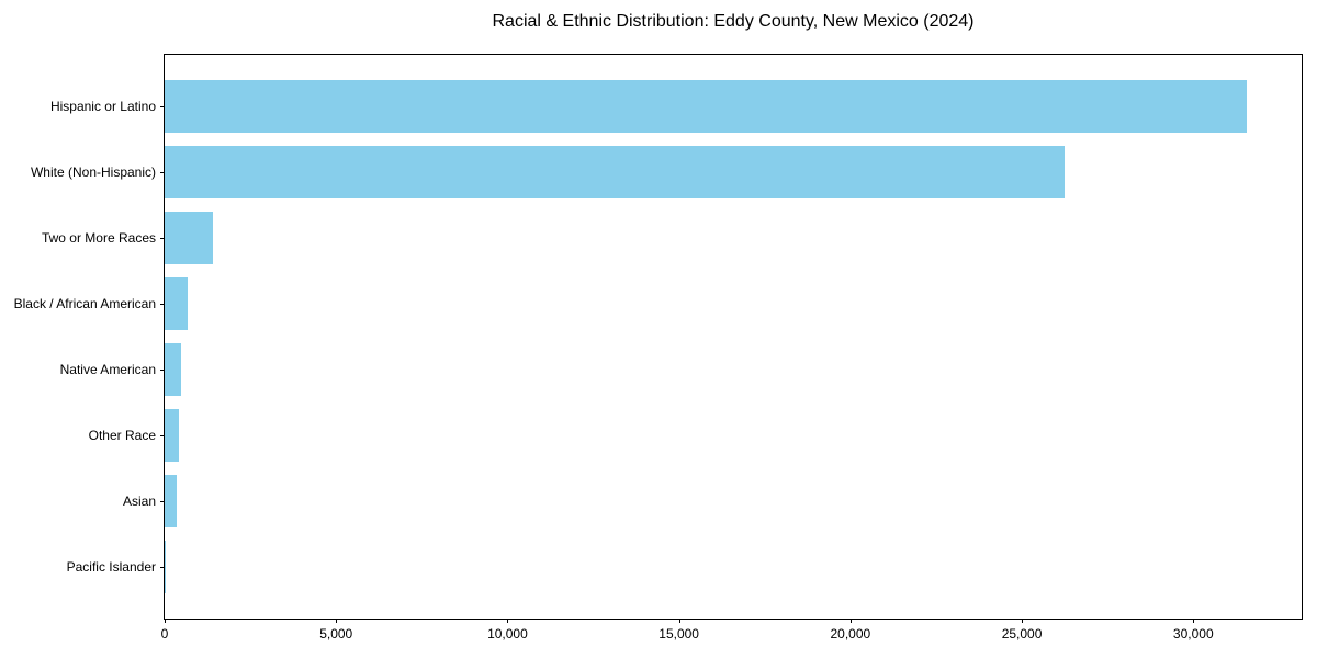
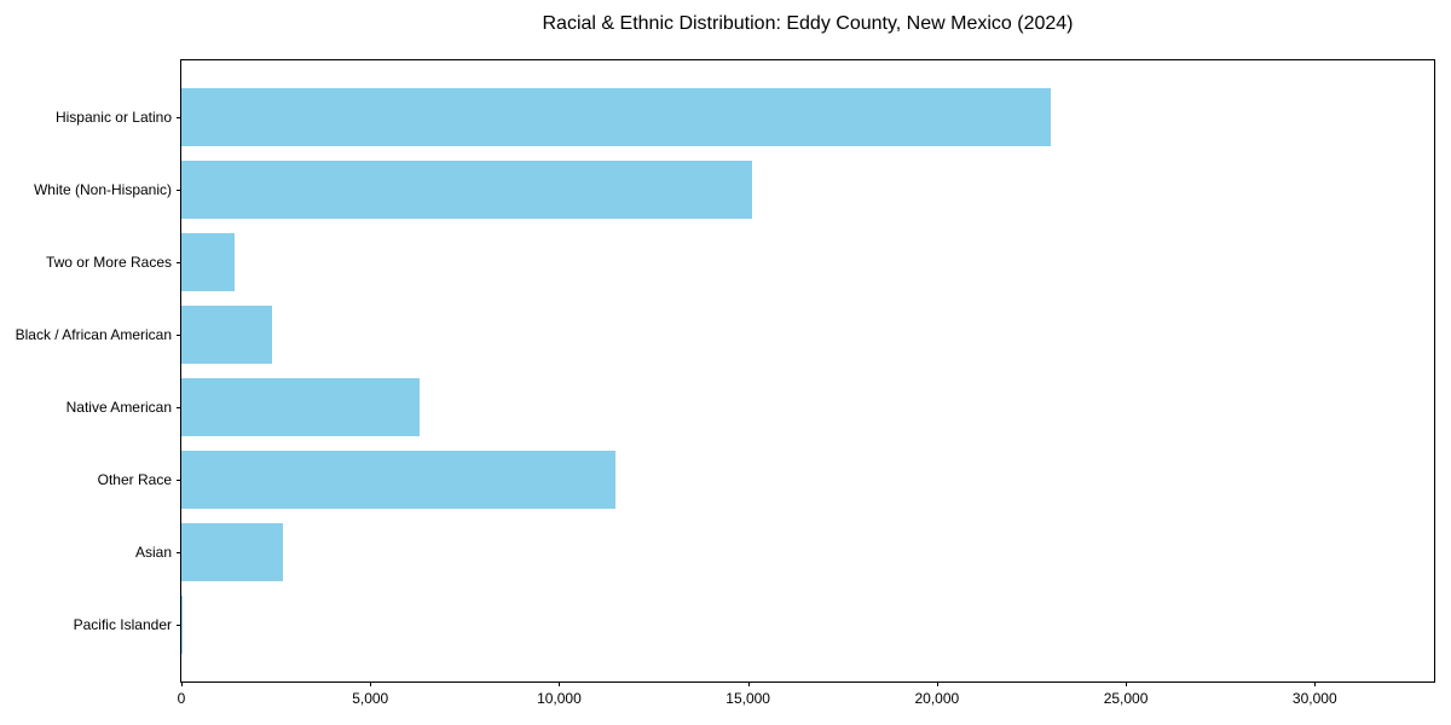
Hispanic or Latino: 31600 -> 23000
White (Non-Hispanic): 26200 -> 15100
Black / African American: 700 -> 2400
Native American: 500 -> 6300
Other Race: 400 -> 11500
Asian: 400 -> 2700
